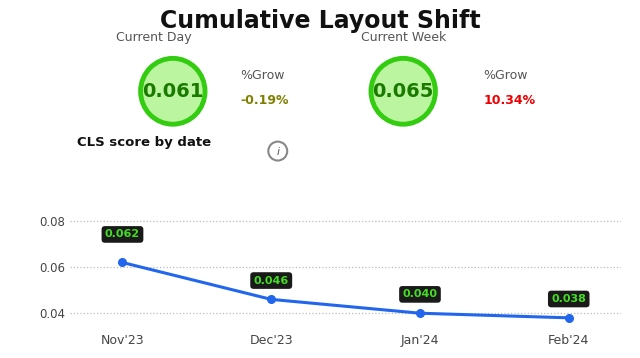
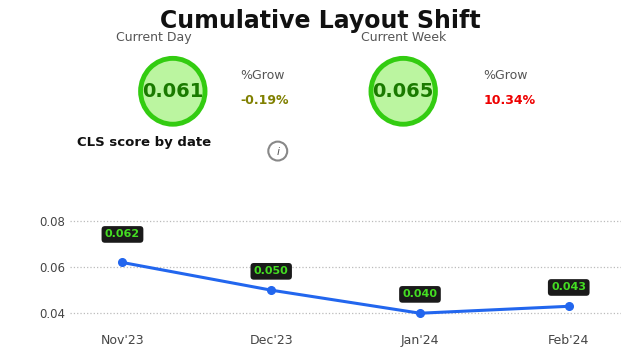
Dec'23: 0.046 -> 0.050
Feb'24: 0.038 -> 0.043
